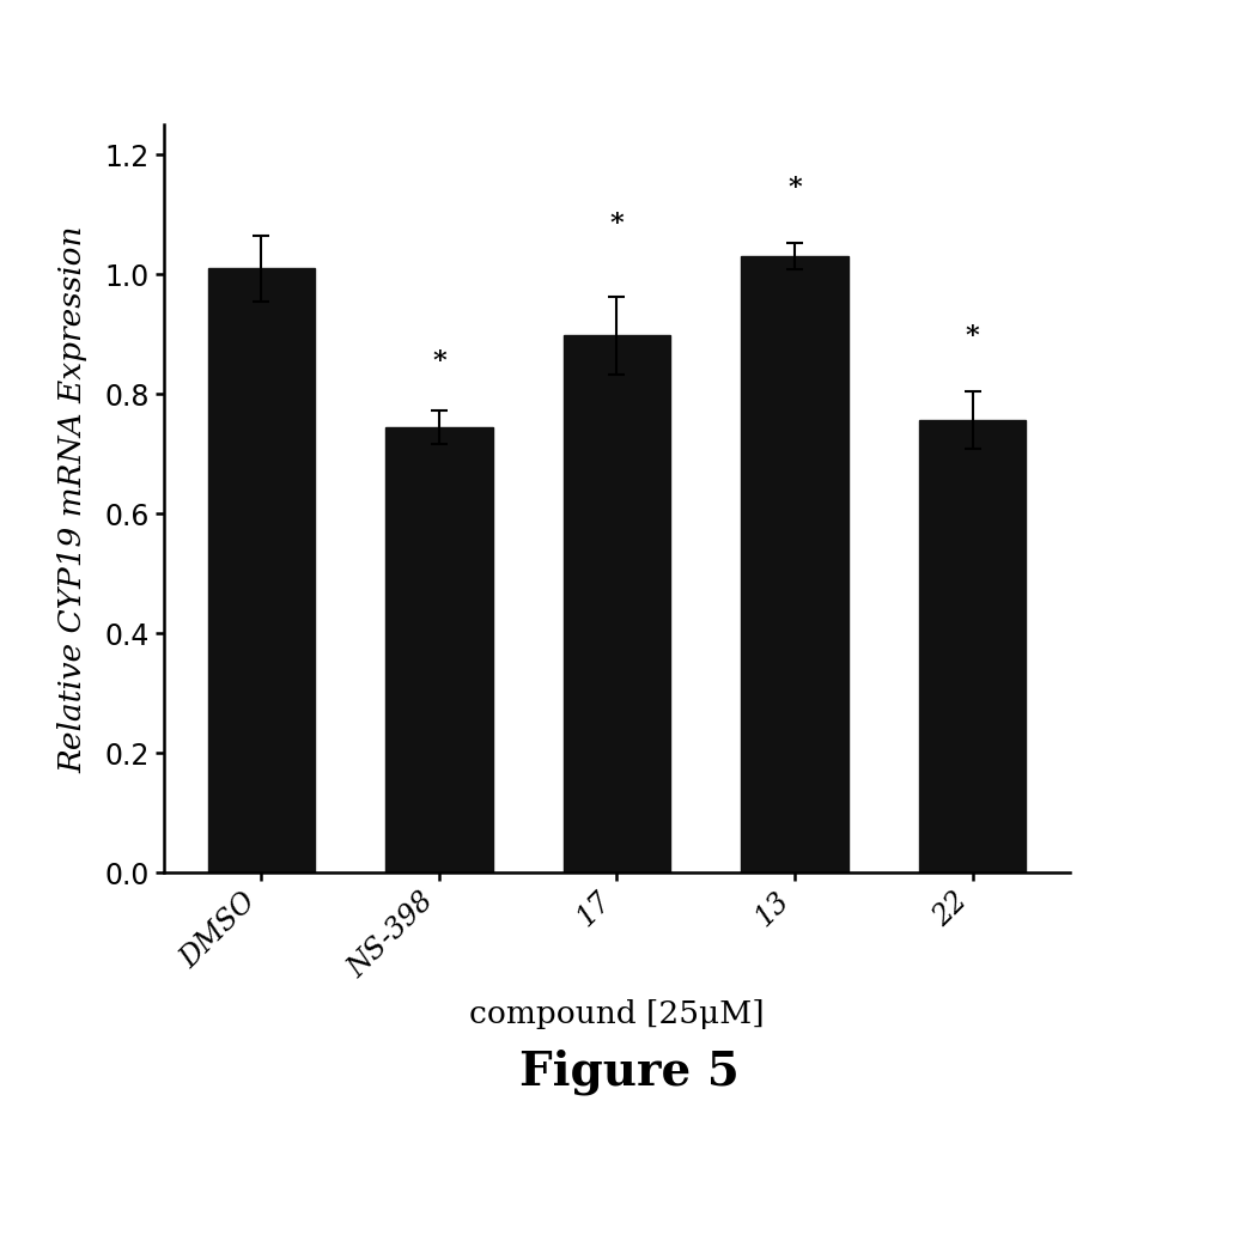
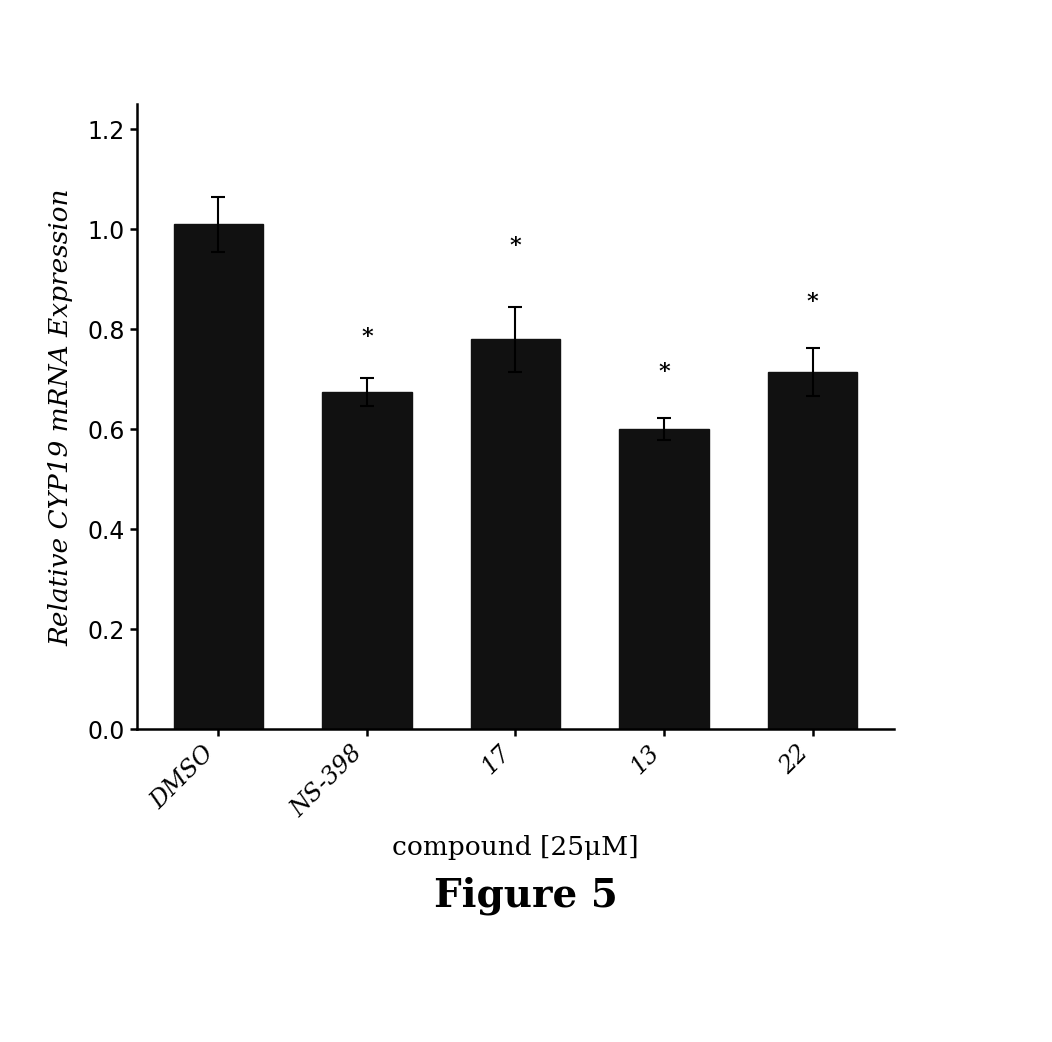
NS-398: 0.744 -> 0.675
17: 0.898 -> 0.780
13: 1.030 -> 0.600
22: 0.756 -> 0.715
